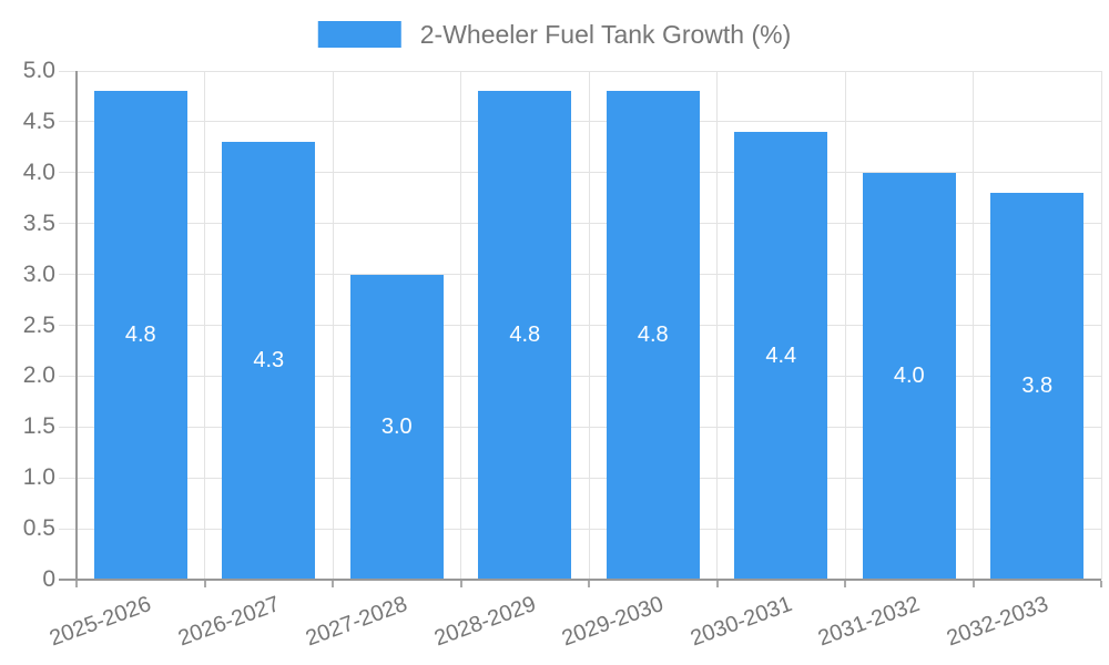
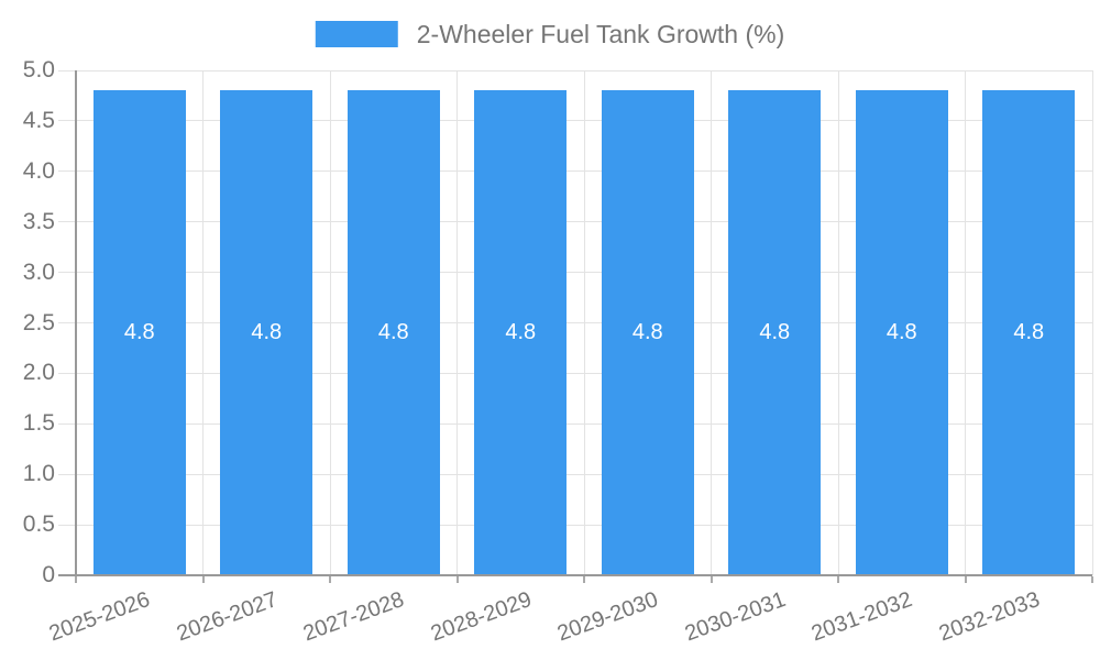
2026-2027: 4.3 -> 4.8
2027-2028: 3.0 -> 4.8
2030-2031: 4.4 -> 4.8
2031-2032: 4.0 -> 4.8
2032-2033: 3.8 -> 4.8
